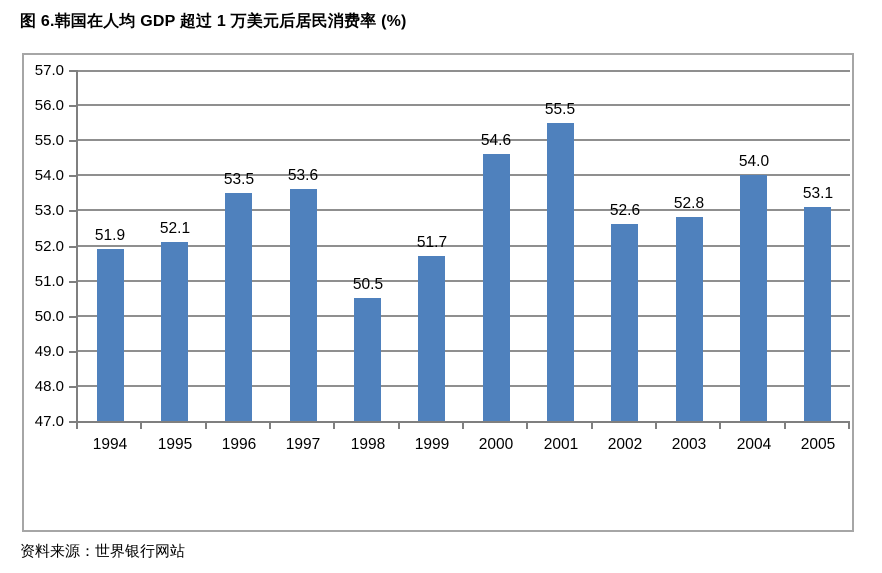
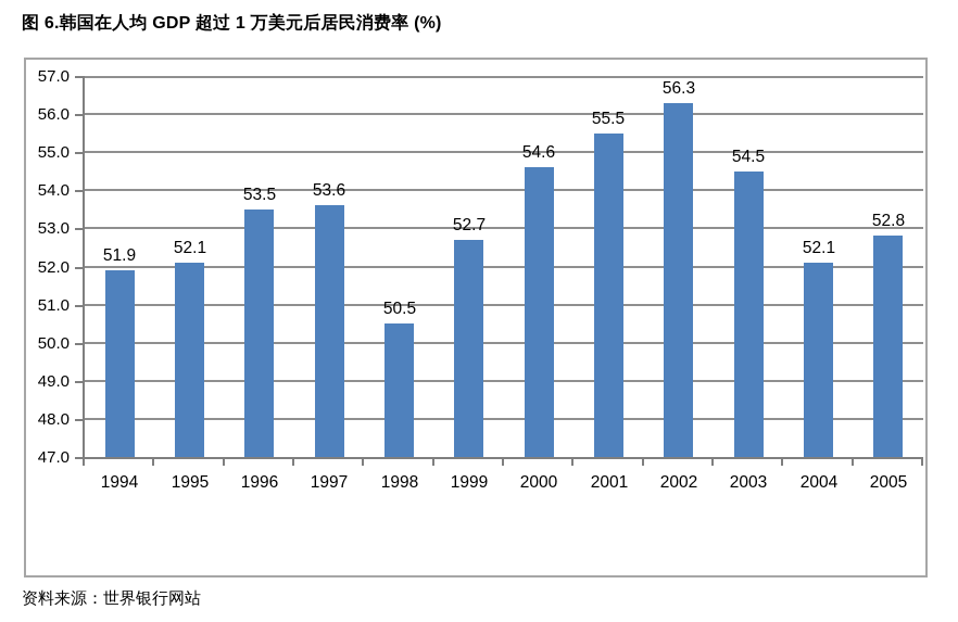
1999: 51.7 -> 52.7
2002: 52.6 -> 56.3
2003: 52.8 -> 54.5
2004: 54.0 -> 52.1
2005: 53.1 -> 52.8
